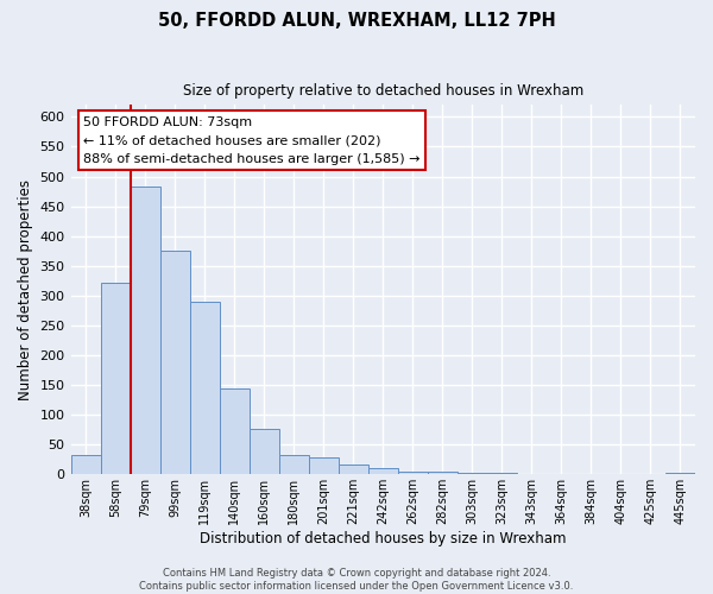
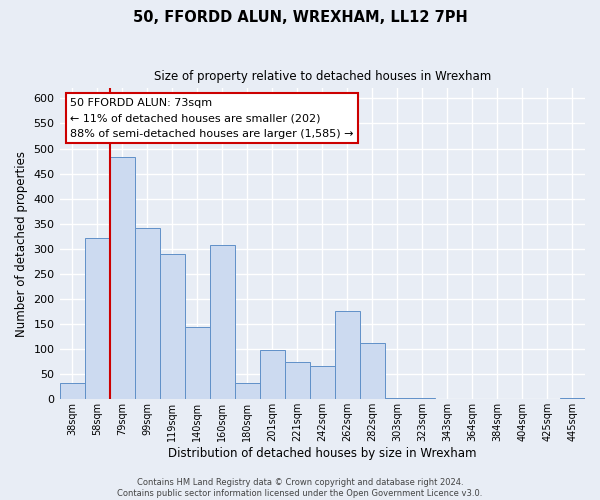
99sqm: 375 -> 342
160sqm: 76 -> 308
201sqm: 29 -> 98
221sqm: 16 -> 74
242sqm: 10 -> 66
262sqm: 5 -> 176
282sqm: 4 -> 112
